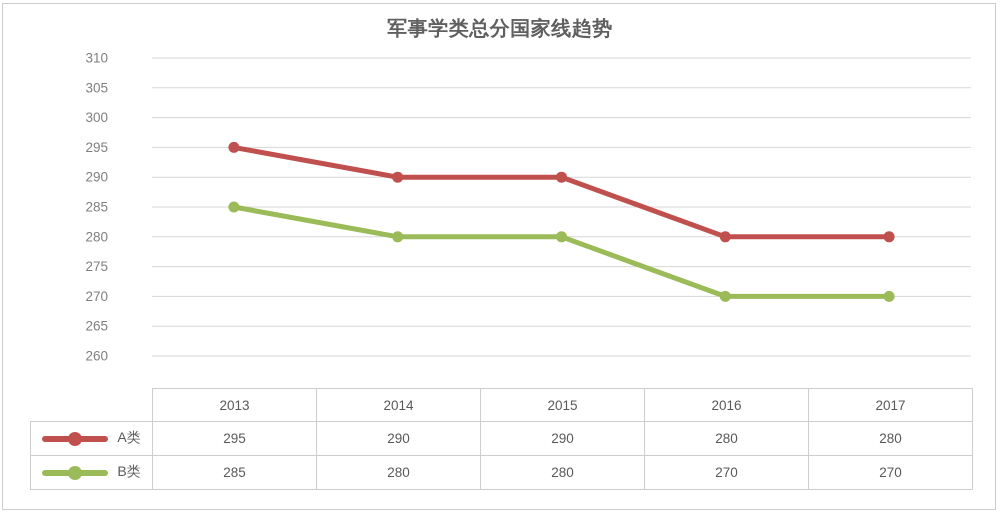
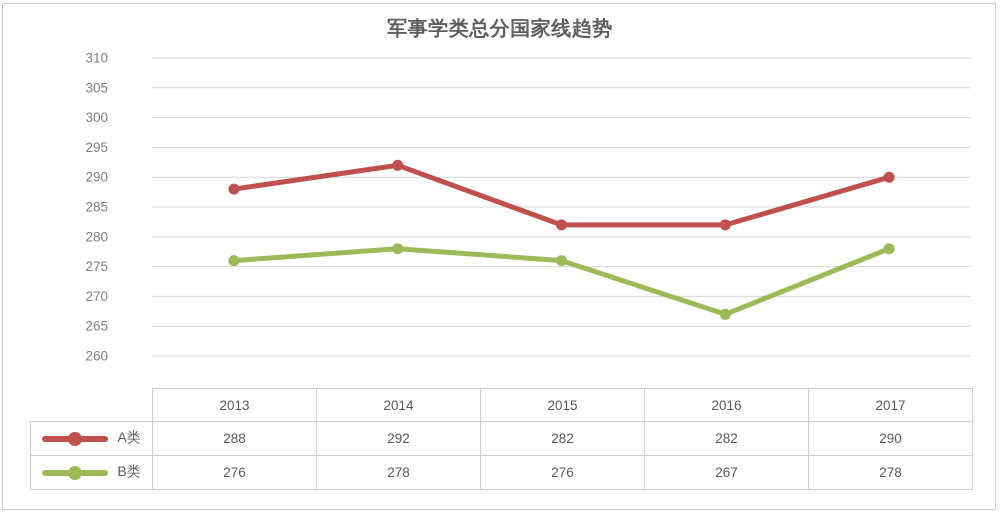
A类/2013: 295 -> 288
B类/2013: 285 -> 276
A类/2014: 290 -> 292
B类/2014: 280 -> 278
A类/2015: 290 -> 282
B类/2015: 280 -> 276
A类/2016: 280 -> 282
B类/2016: 270 -> 267
A类/2017: 280 -> 290
B类/2017: 270 -> 278
